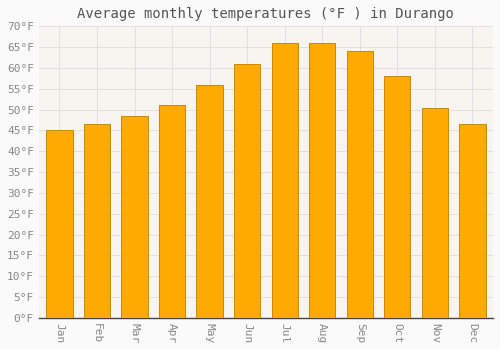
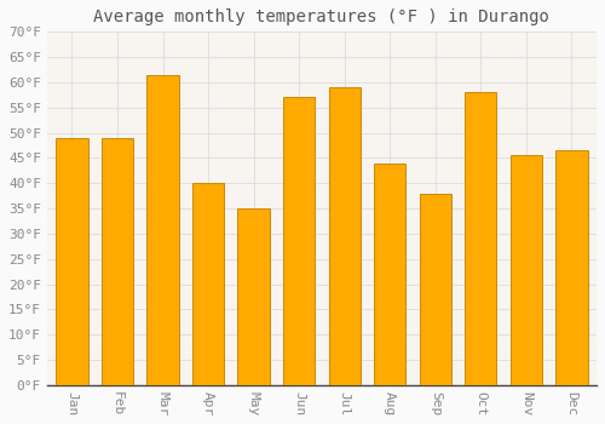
Jan: 45.0°F -> 49.0°F
Feb: 46.5°F -> 49.0°F
Mar: 48.5°F -> 61.5°F
Apr: 51.0°F -> 40.0°F
May: 56.0°F -> 35.0°F
Jun: 61.0°F -> 57.0°F
Jul: 66.0°F -> 59.0°F
Aug: 66.0°F -> 44.0°F
Sep: 64.0°F -> 38.0°F
Nov: 50.5°F -> 45.5°F
